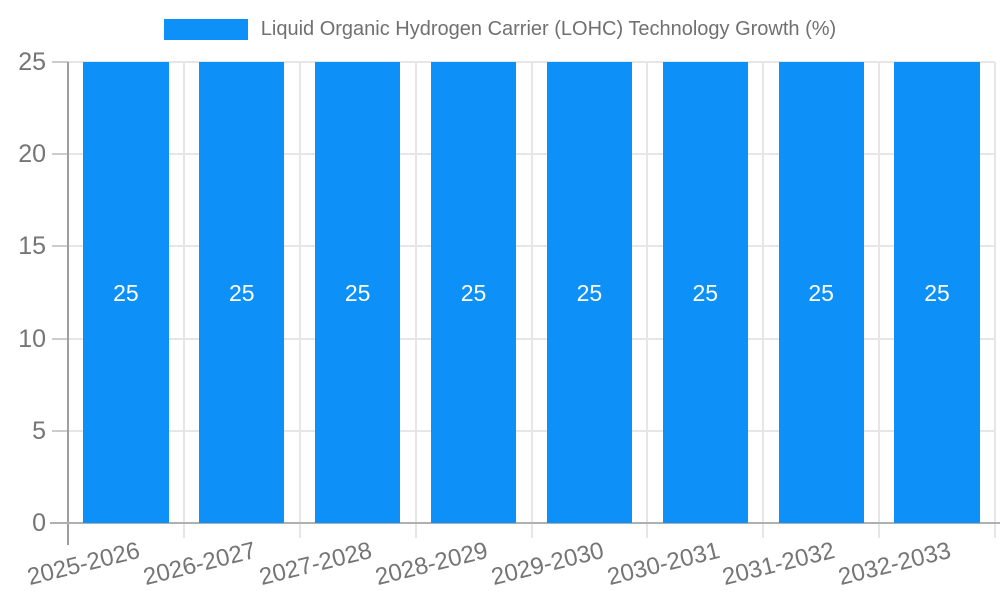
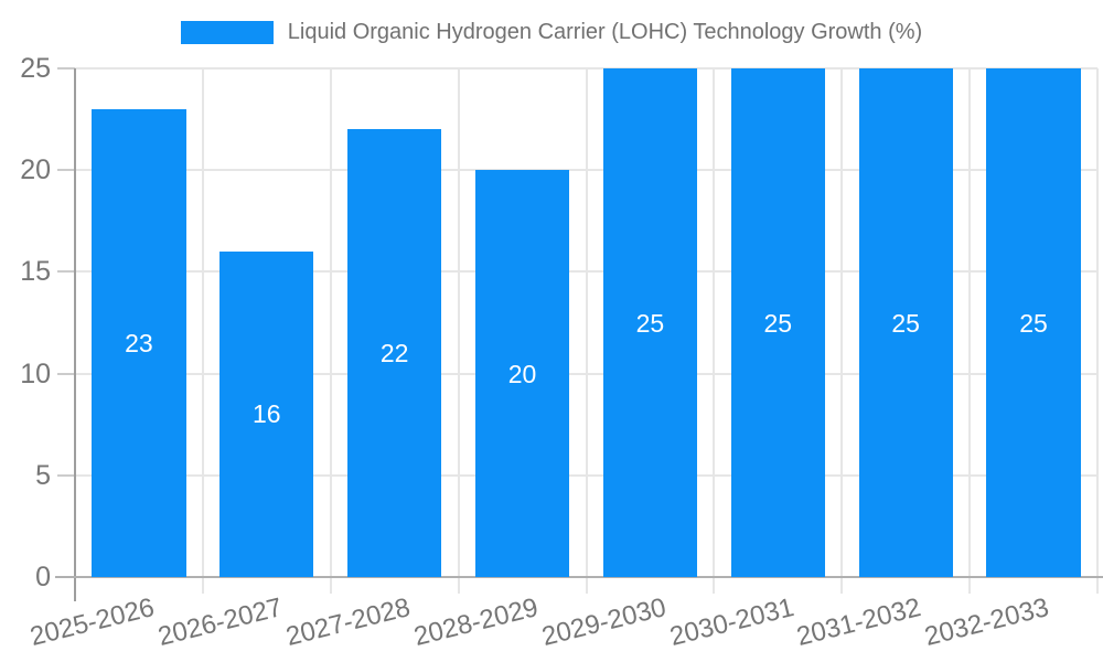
2025-2026: 25 -> 23
2026-2027: 25 -> 16
2027-2028: 25 -> 22
2028-2029: 25 -> 20
